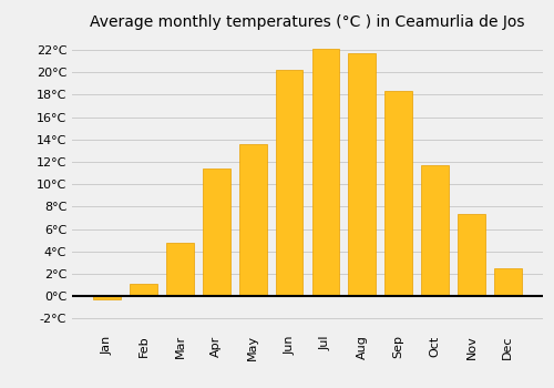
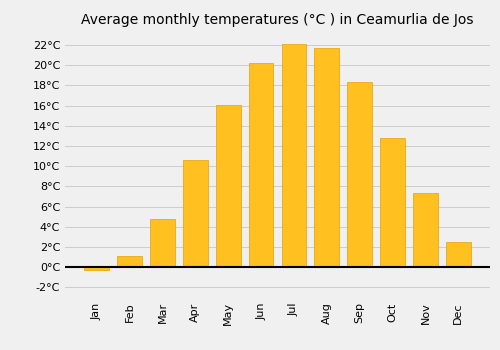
Apr: 11.4°C -> 10.6°C
May: 13.6°C -> 16.1°C
Oct: 11.7°C -> 12.8°C
